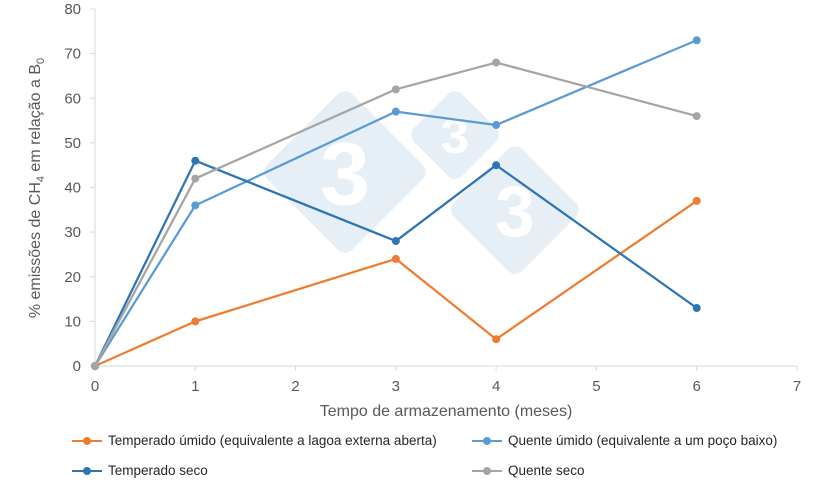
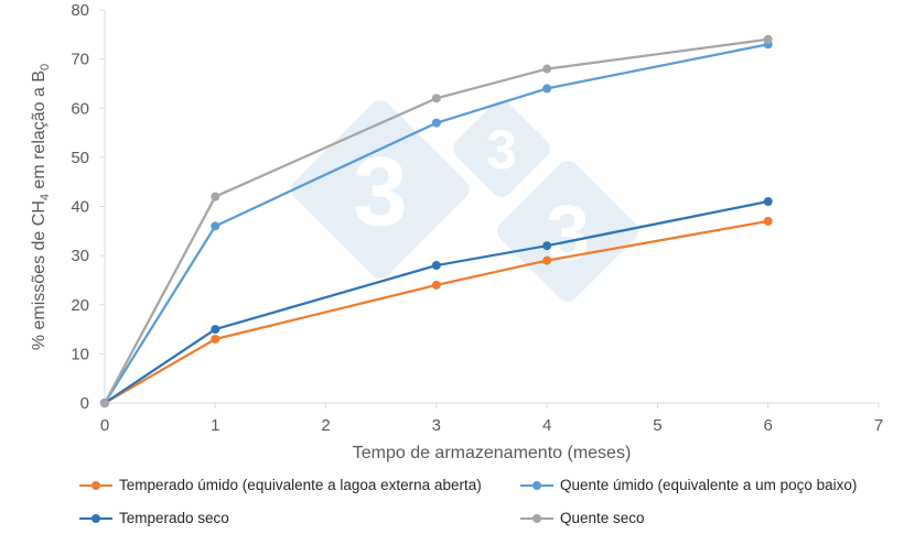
Temperado úmido (equivalente a lagoa externa aberta)/1: 10 -> 13
Temperado seco/1: 46 -> 15
Temperado úmido (equivalente a lagoa externa aberta)/4: 6 -> 29
Quente úmido (equivalente a um poço baixo)/4: 54 -> 64
Temperado seco/4: 45 -> 32
Temperado seco/6: 13 -> 41
Quente seco/6: 56 -> 74
